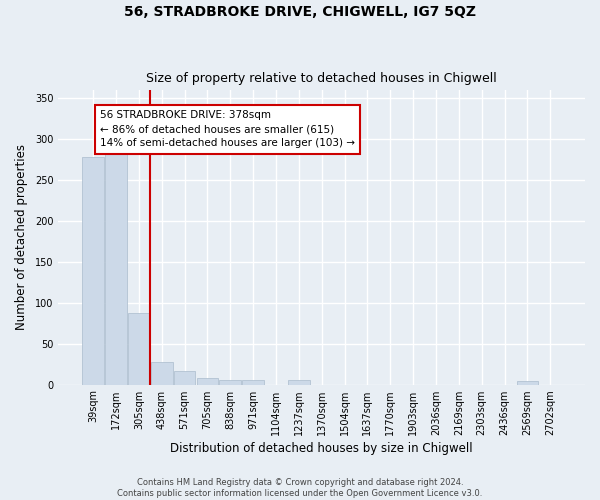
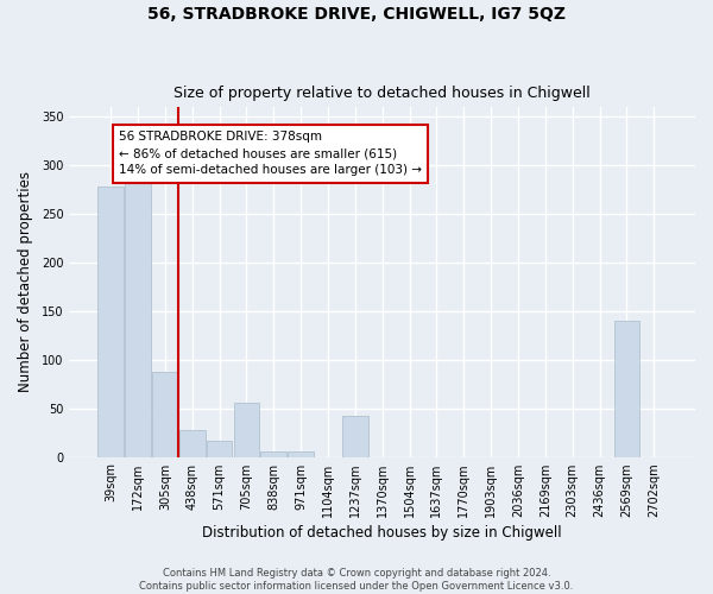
705sqm: 8 -> 56
1237sqm: 5 -> 42
2569sqm: 4 -> 140
